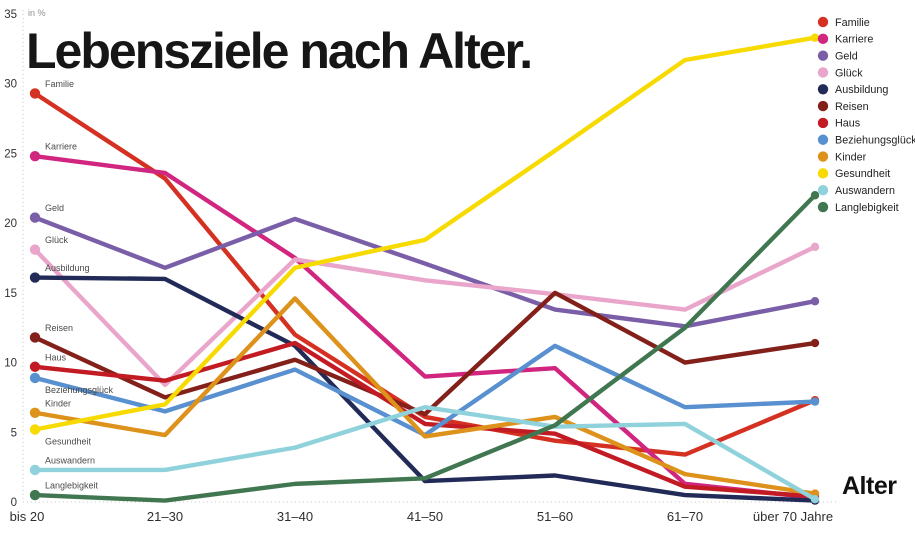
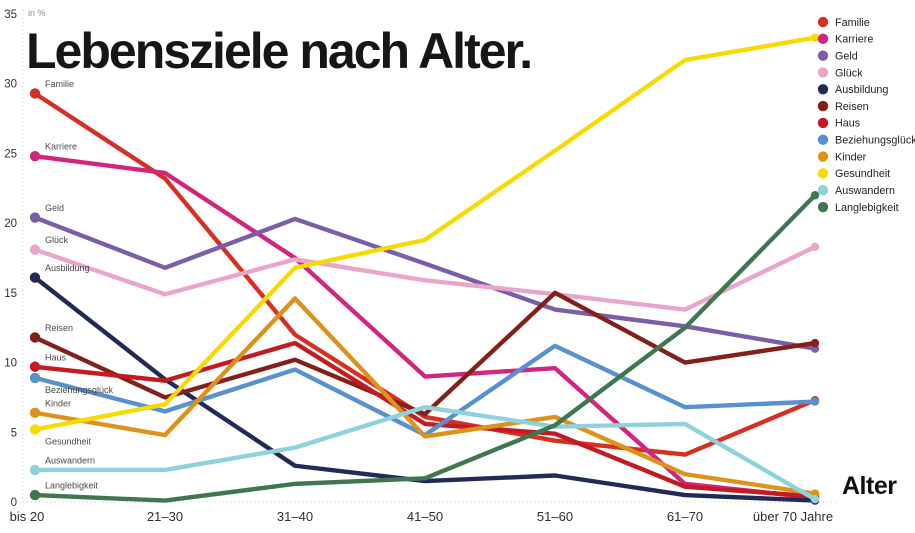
Glück/21–30: 8.4 -> 14.9
Ausbildung/21–30: 16.0 -> 8.8
Ausbildung/31–40: 11.2 -> 2.6
Geld/über 70 Jahre: 14.4 -> 11.0
